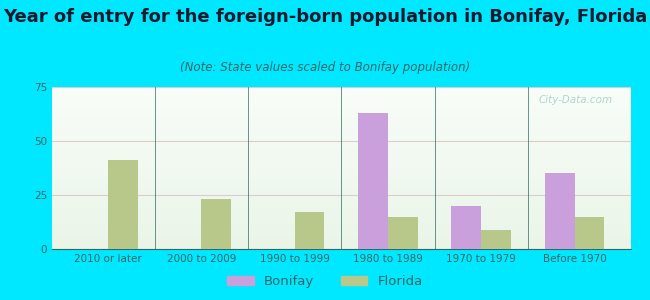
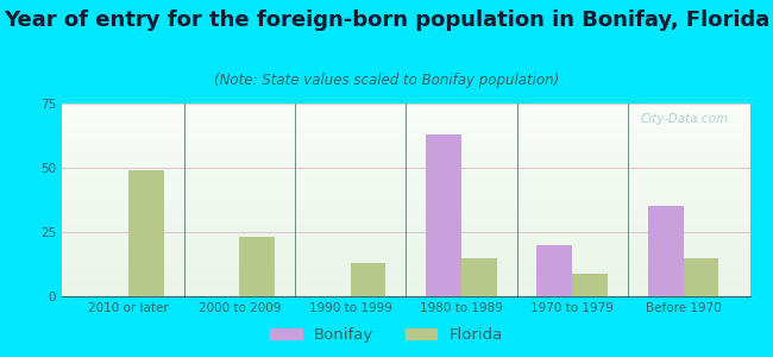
Florida/2010 or later: 41 -> 49
Florida/1990 to 1999: 17 -> 13
